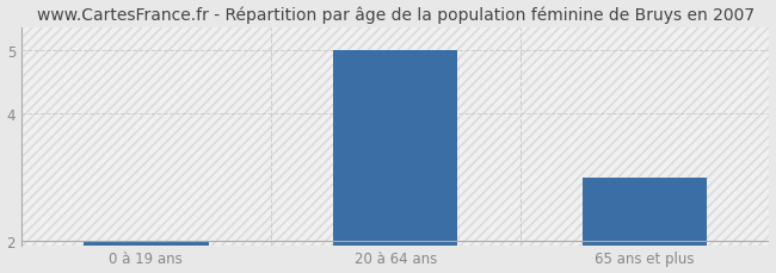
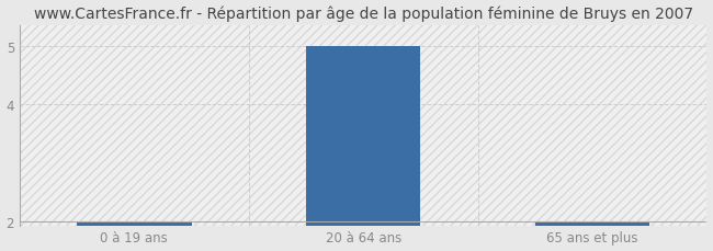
65 ans et plus: 3 -> 2
